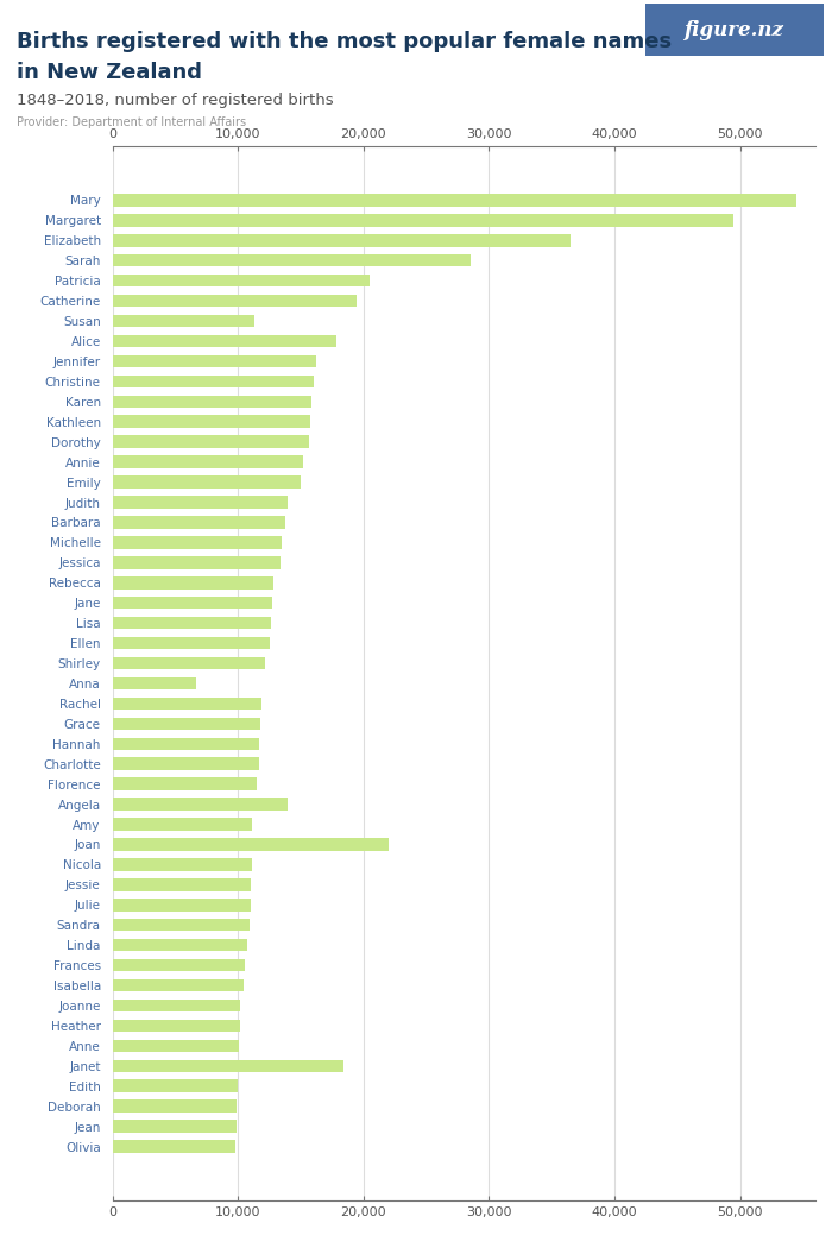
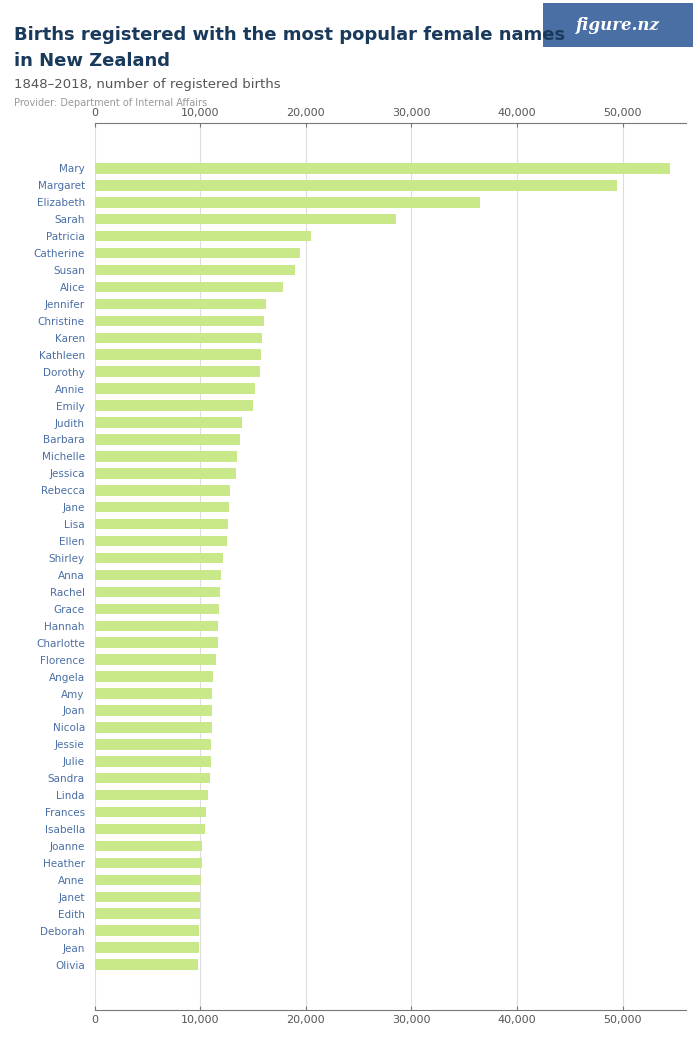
Susan: 11,300 -> 19,000
Anna: 6,700 -> 12,000
Angela: 14,000 -> 11,200
Joan: 22,000 -> 11,100
Janet: 18,400 -> 10,000
